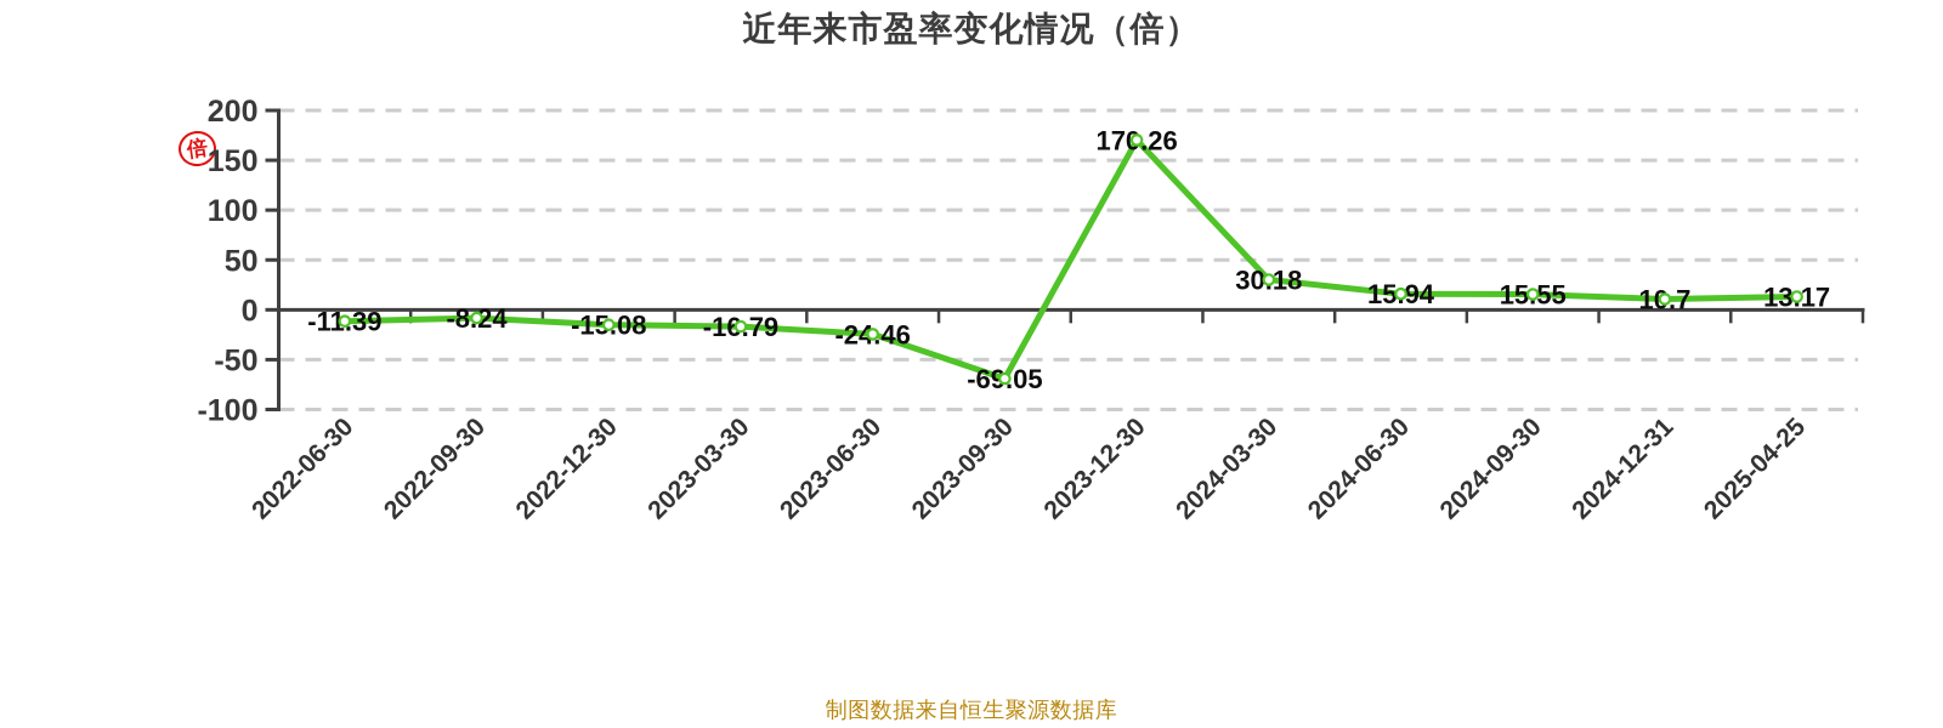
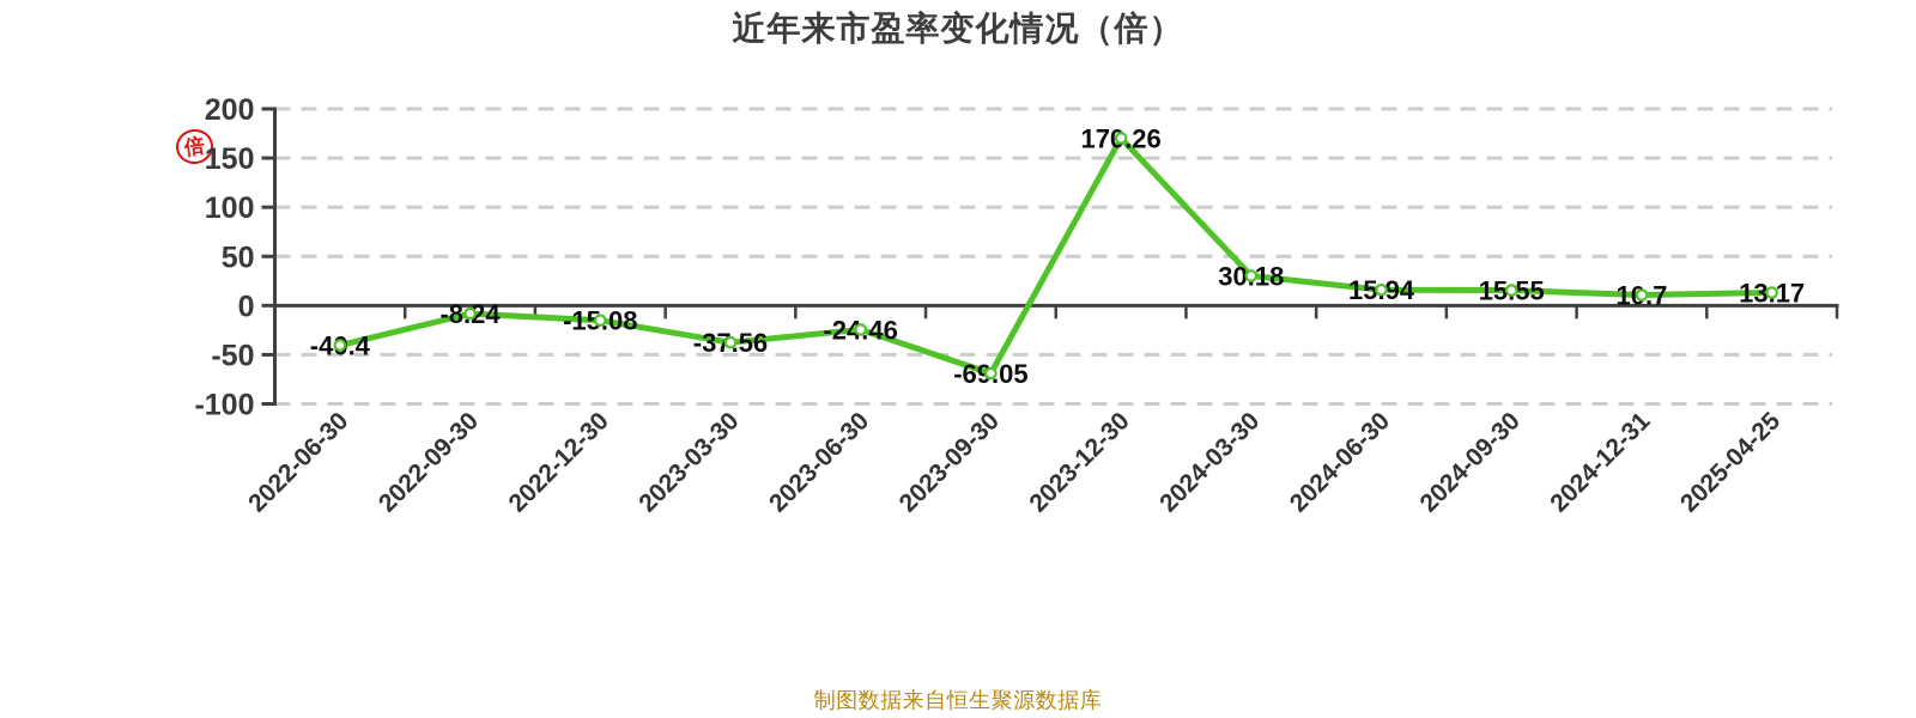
2022-06-30: -11.39 -> -40.4
2023-03-30: -16.79 -> -37.56
